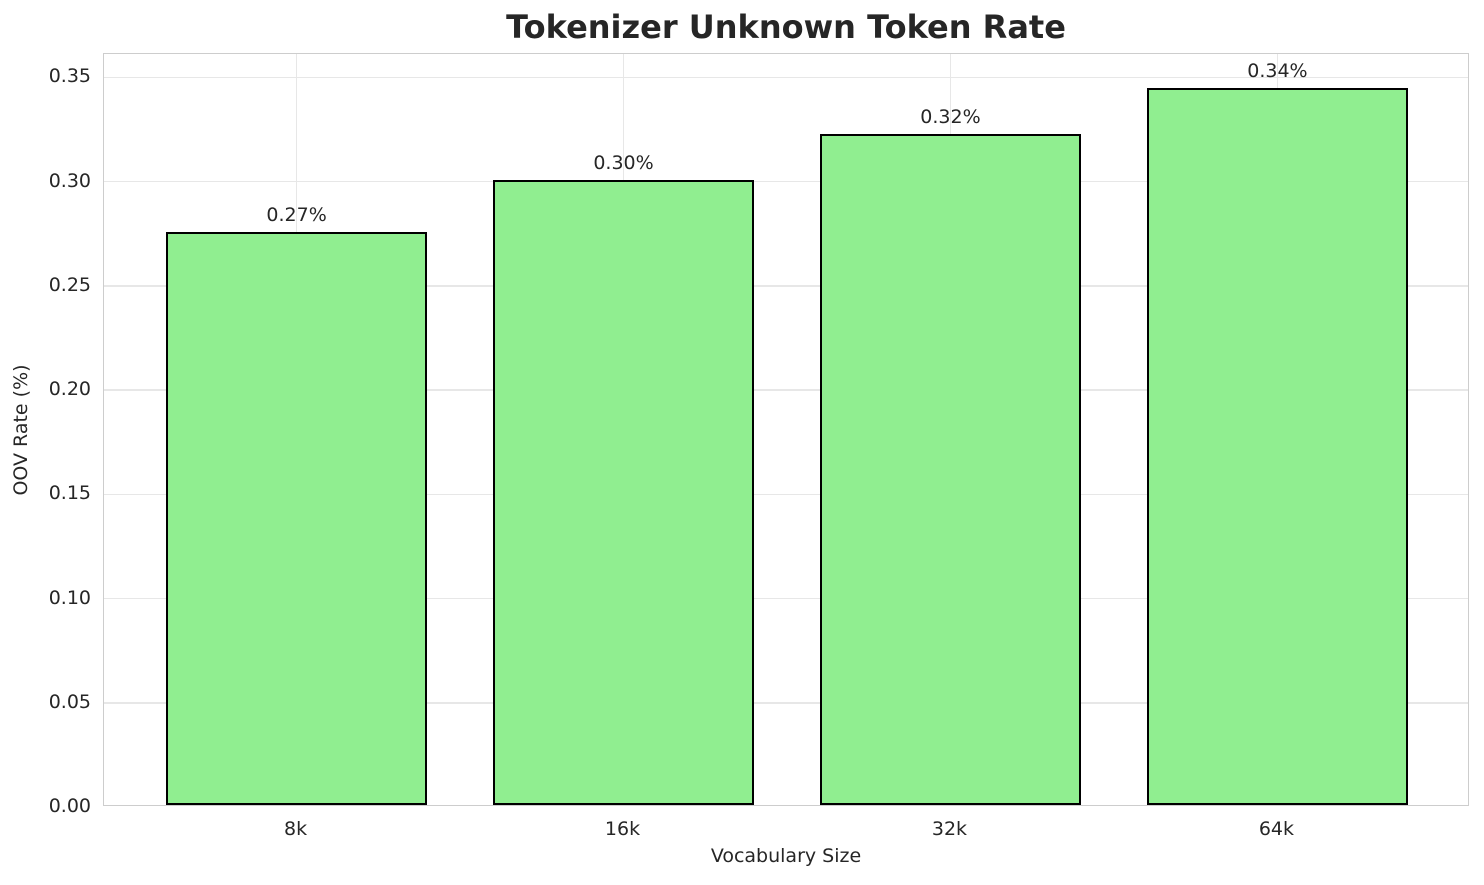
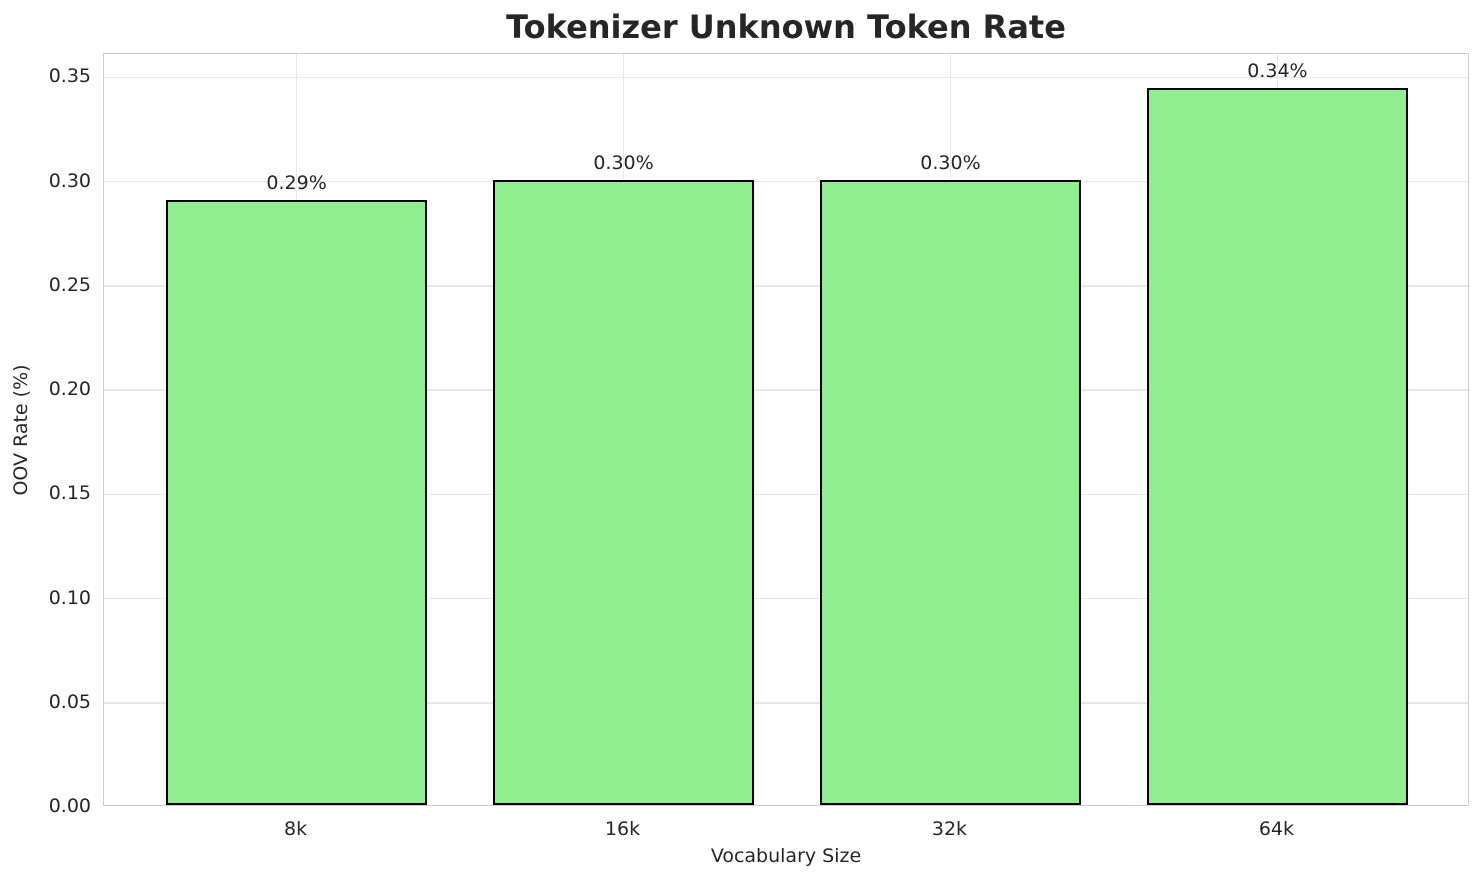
8k: 0.27% -> 0.29%
32k: 0.32% -> 0.30%
